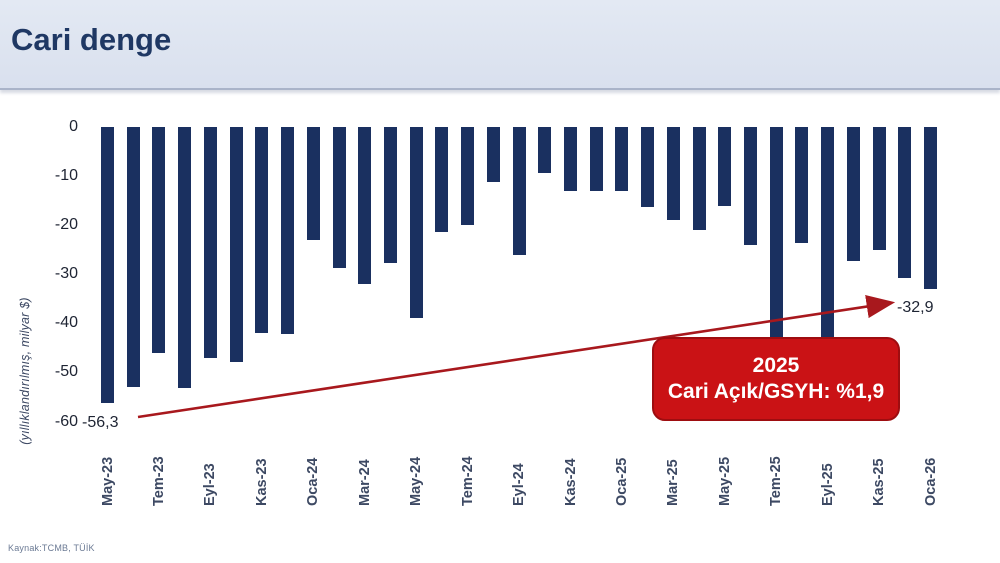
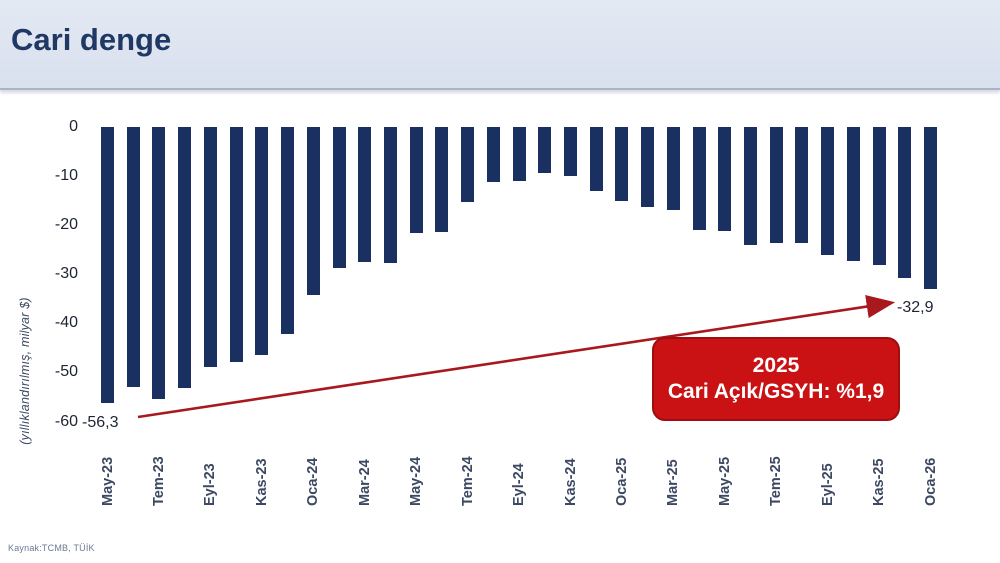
Tem-23: -46 -> -55
Eyl-23: -47 -> -49
Kas-23: -42 -> -46
Oca-24: -23 -> -34
Mar-24: -32 -> -27
May-24: -39 -> -22
Tem-24: -20 -> -15
Eyl-24: -26 -> -11
Kas-24: -13 -> -10
Oca-25: -13 -> -15
Mar-25: -19 -> -17
May-25: -16 -> -21
Tem-25: -47 -> -24
Eyl-25: -46 -> -26
Kas-25: -25 -> -28
